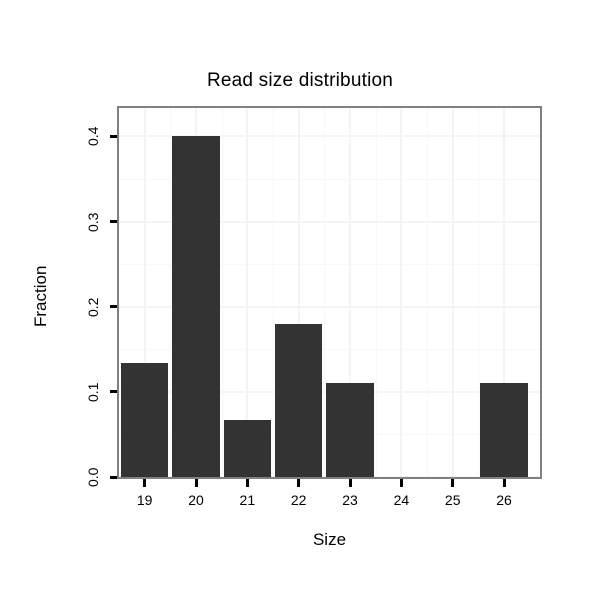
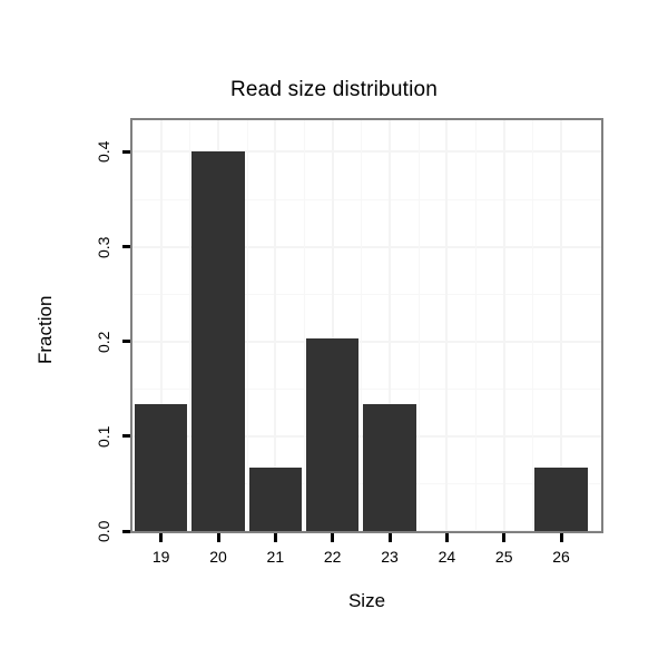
22: 0.18 -> 0.20
23: 0.11 -> 0.13
26: 0.11 -> 0.07
